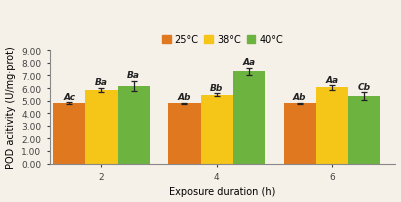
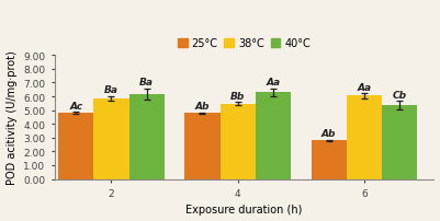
40°C/4: 7.3 -> 6.3
25°C/6: 4.8 -> 2.8
